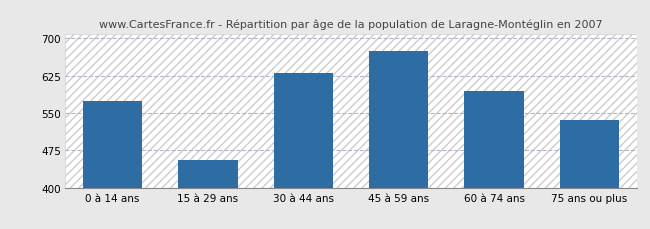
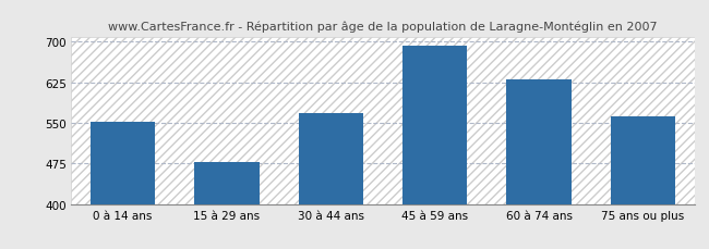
0 à 14 ans: 575 -> 552
15 à 29 ans: 455 -> 477
30 à 44 ans: 630 -> 568
45 à 59 ans: 675 -> 692
60 à 74 ans: 595 -> 630
75 ans ou plus: 535 -> 562
